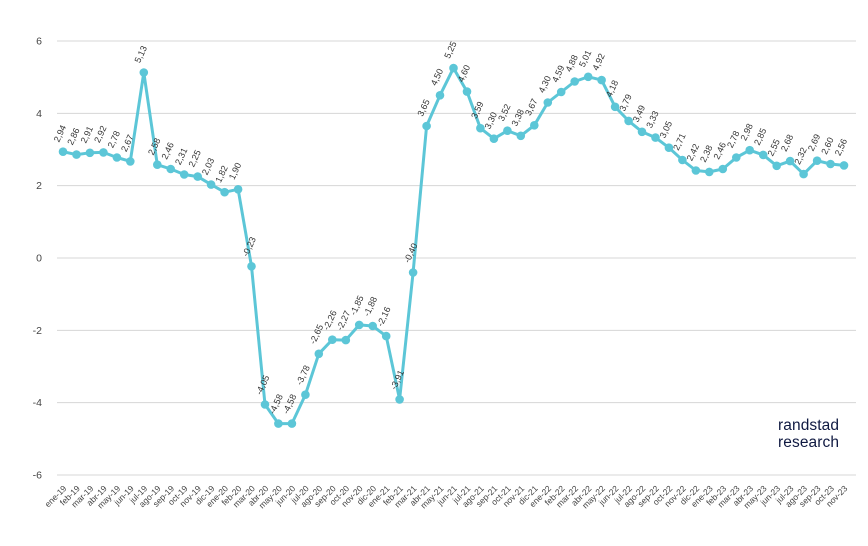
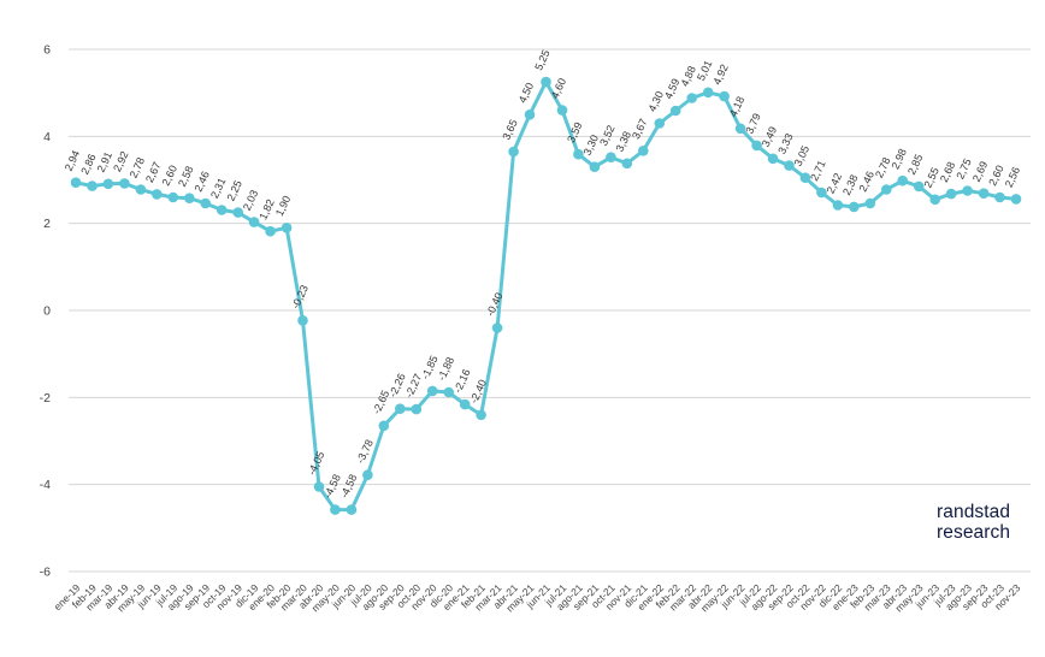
jul-19: 5,13 -> 2,60
feb-21: -3,91 -> -2,40
ago-23: 2,32 -> 2,75
